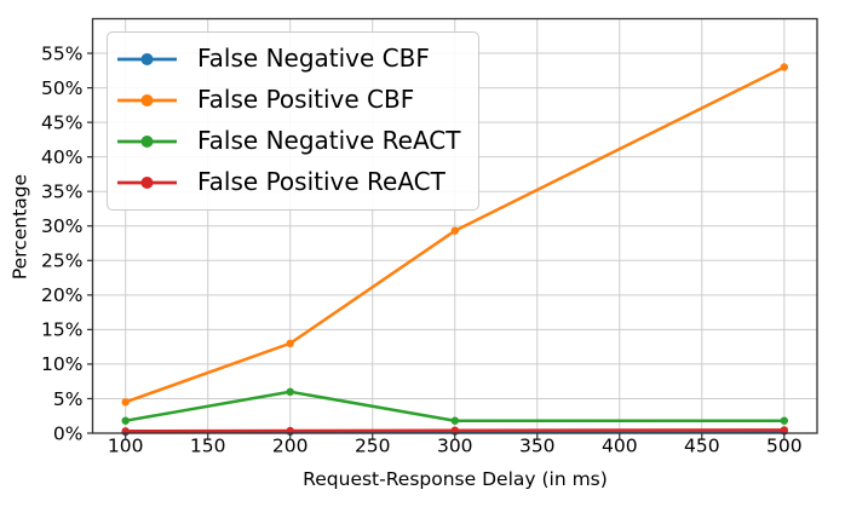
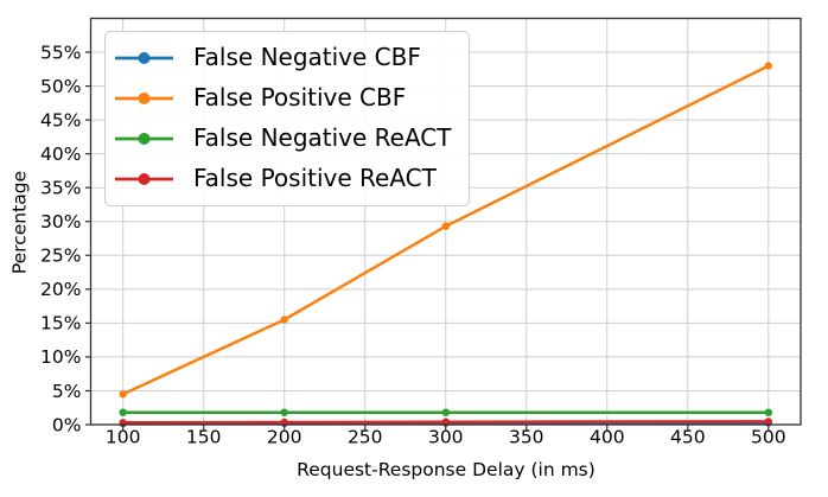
False Positive CBF/200: 13% -> 16%
False Negative ReACT/200: 6% -> 2%
